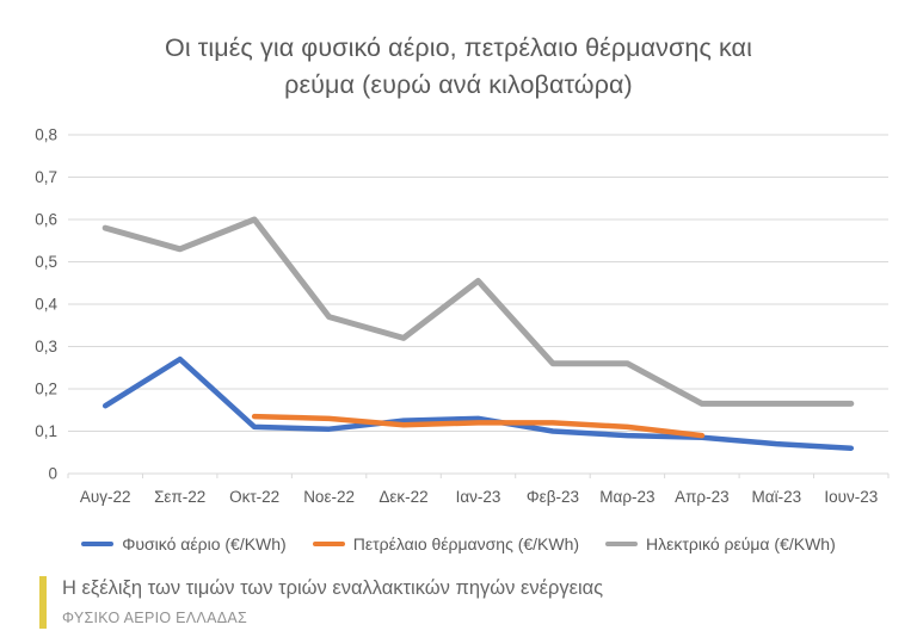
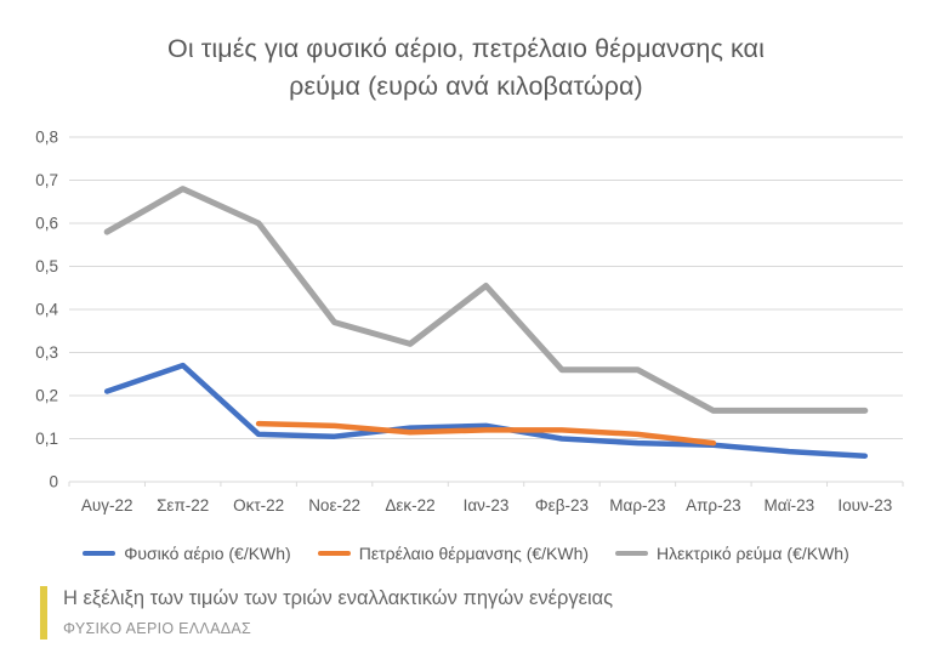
Φυσικό αέριο (€/KWh)/Αυγ-22: 0,16 -> 0,21
Ηλεκτρικό ρεύμα (€/KWh)/Σεπ-22: 0,53 -> 0,68
